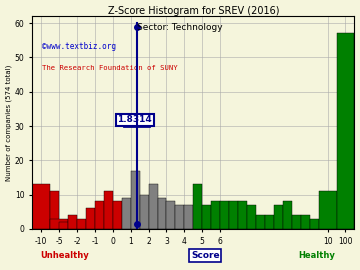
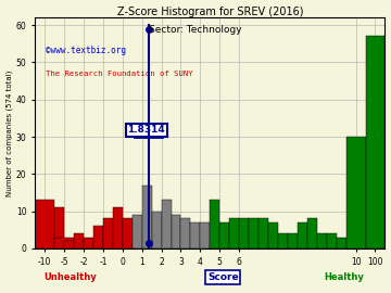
10: 11 -> 30
